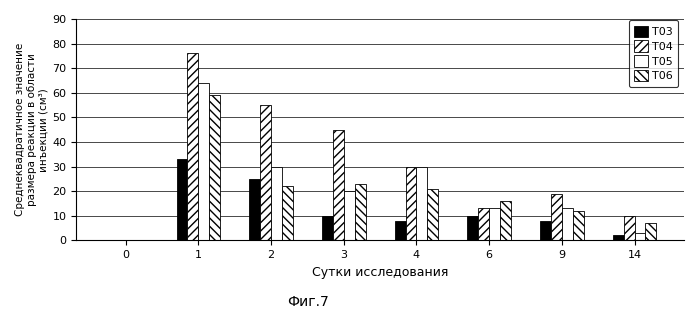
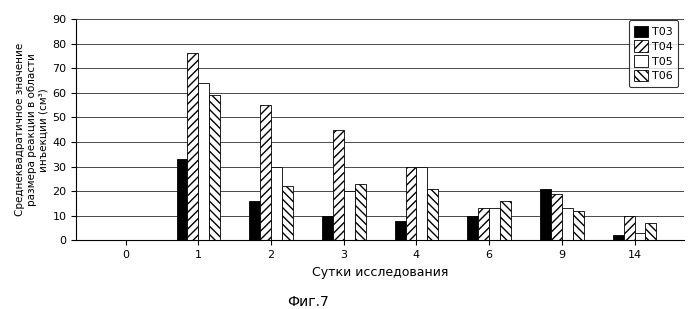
T03/2: 25 -> 16
T03/9: 8 -> 21
